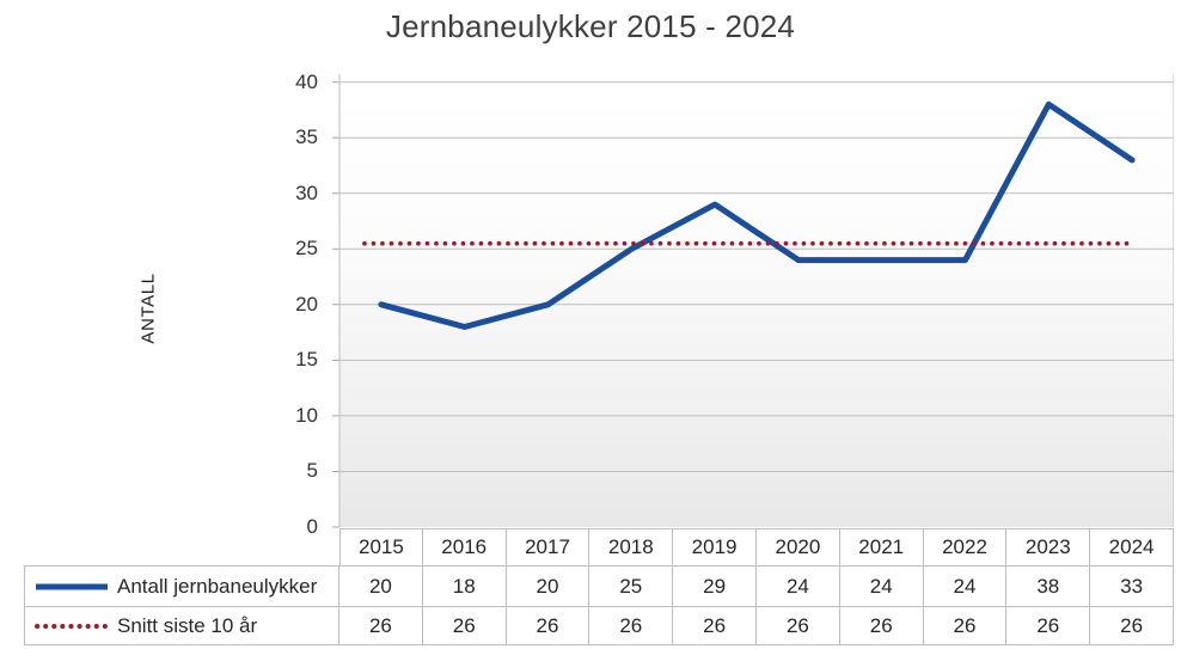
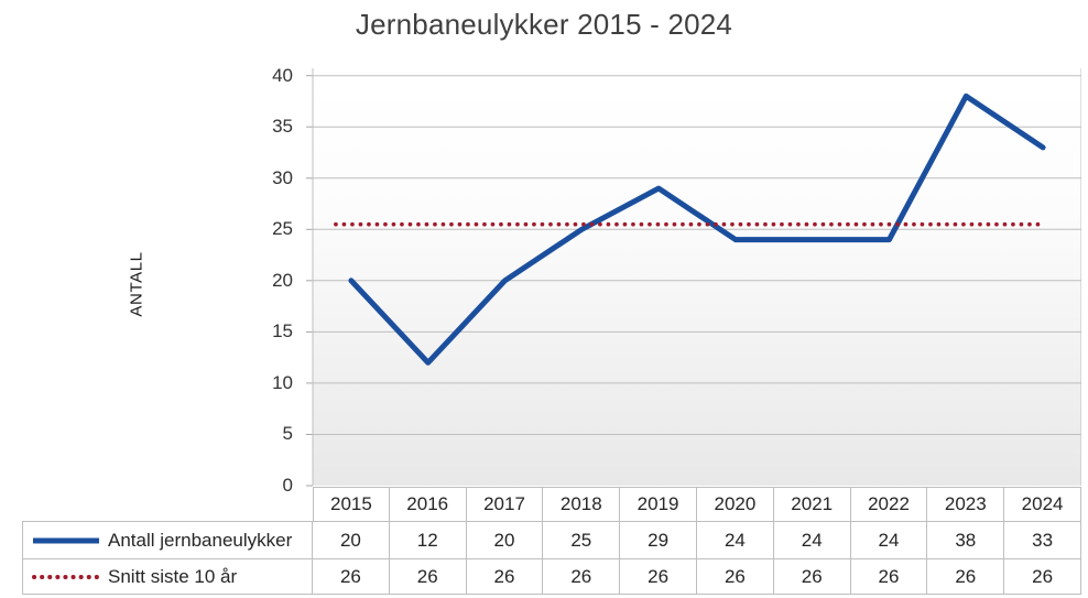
Antall jernbaneulykker/2016: 18 -> 12
